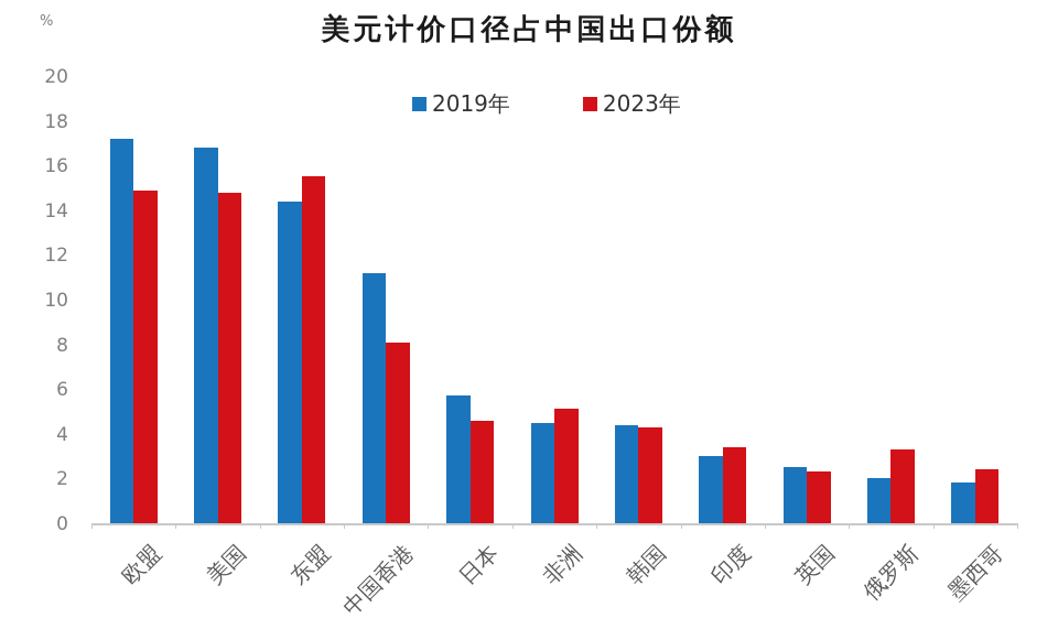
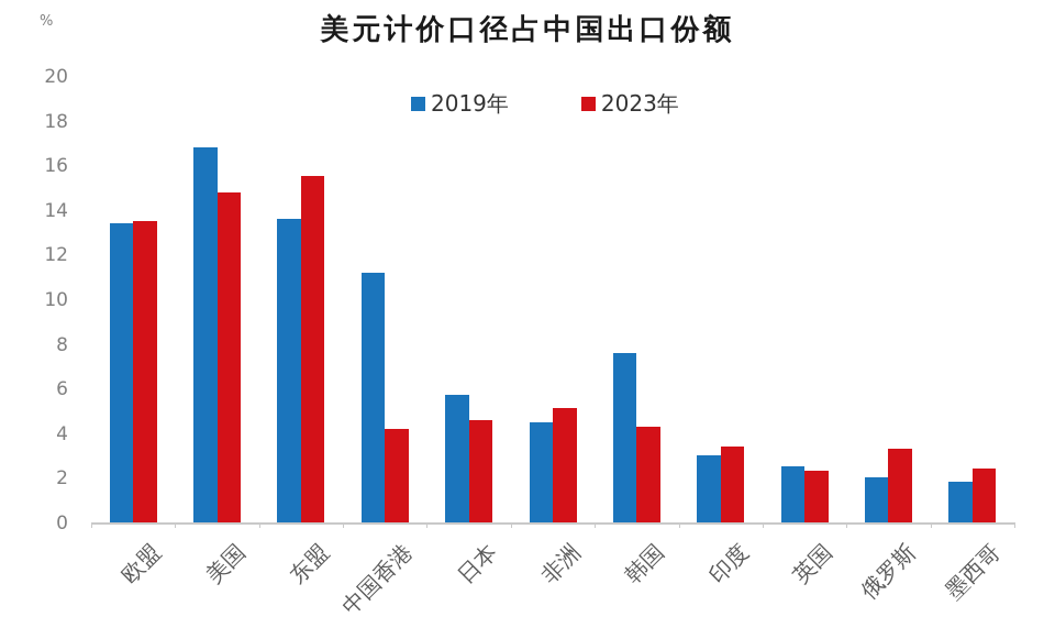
2019年/欧盟: 17.2 -> 13.4
2023年/欧盟: 14.9 -> 13.5
2019年/东盟: 14.4 -> 13.6
2023年/中国香港: 8.1 -> 4.2
2019年/韩国: 4.4 -> 7.6
